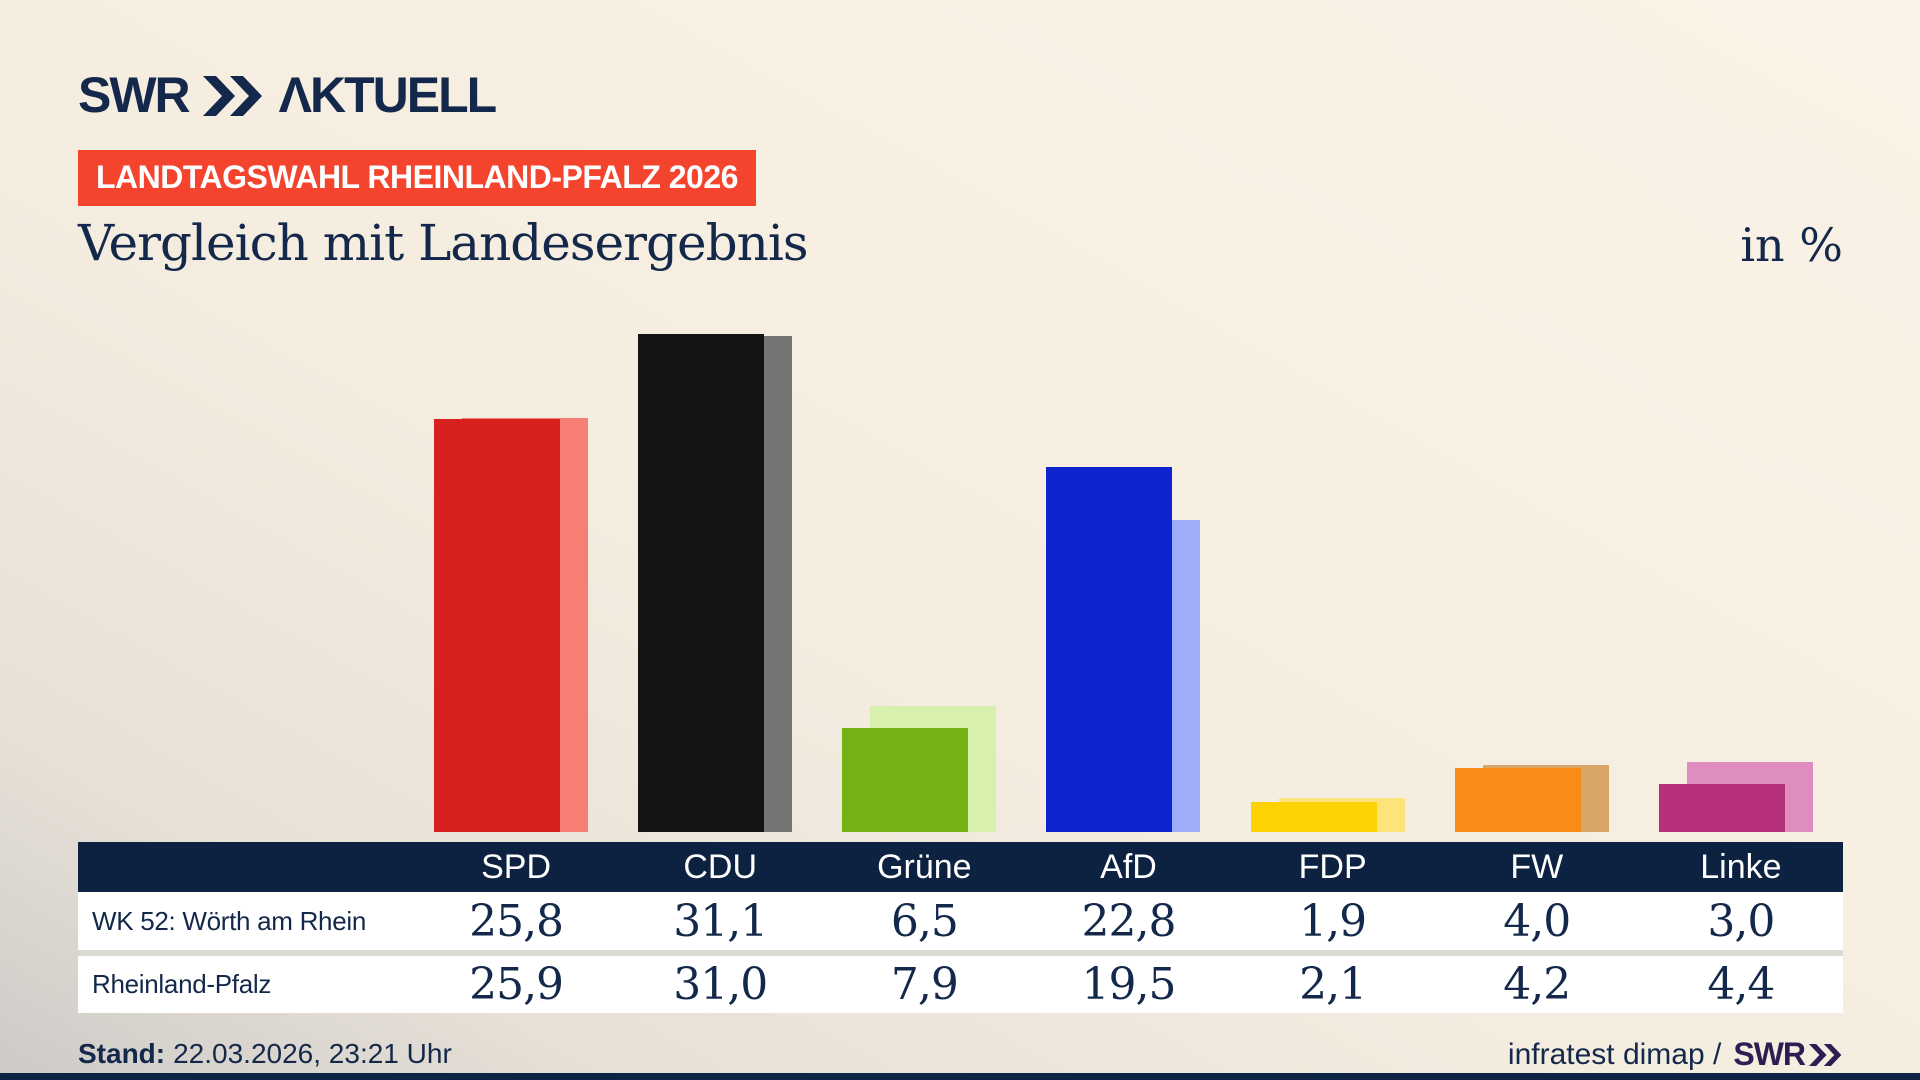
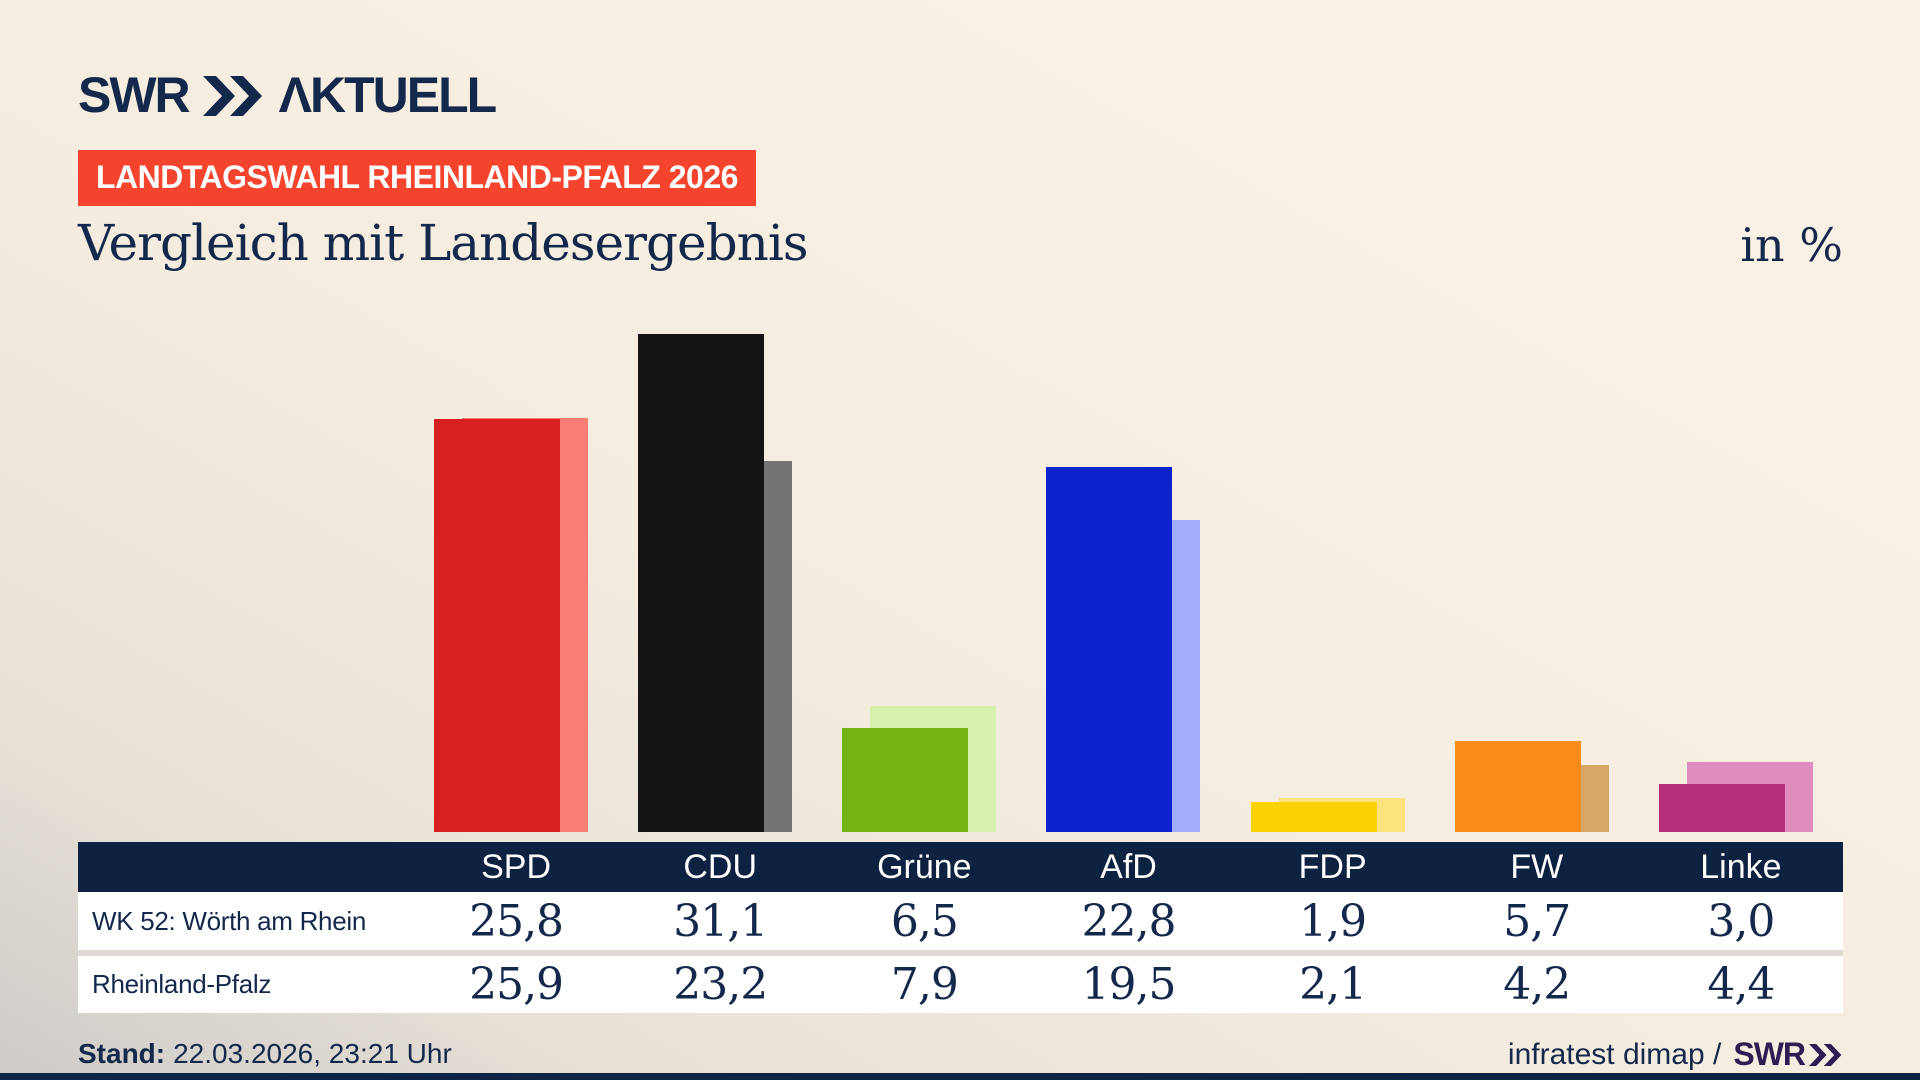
Rheinland-Pfalz/CDU: 31,0 -> 23,2
WK 52: Wörth am Rhein/FW: 4,0 -> 5,7
